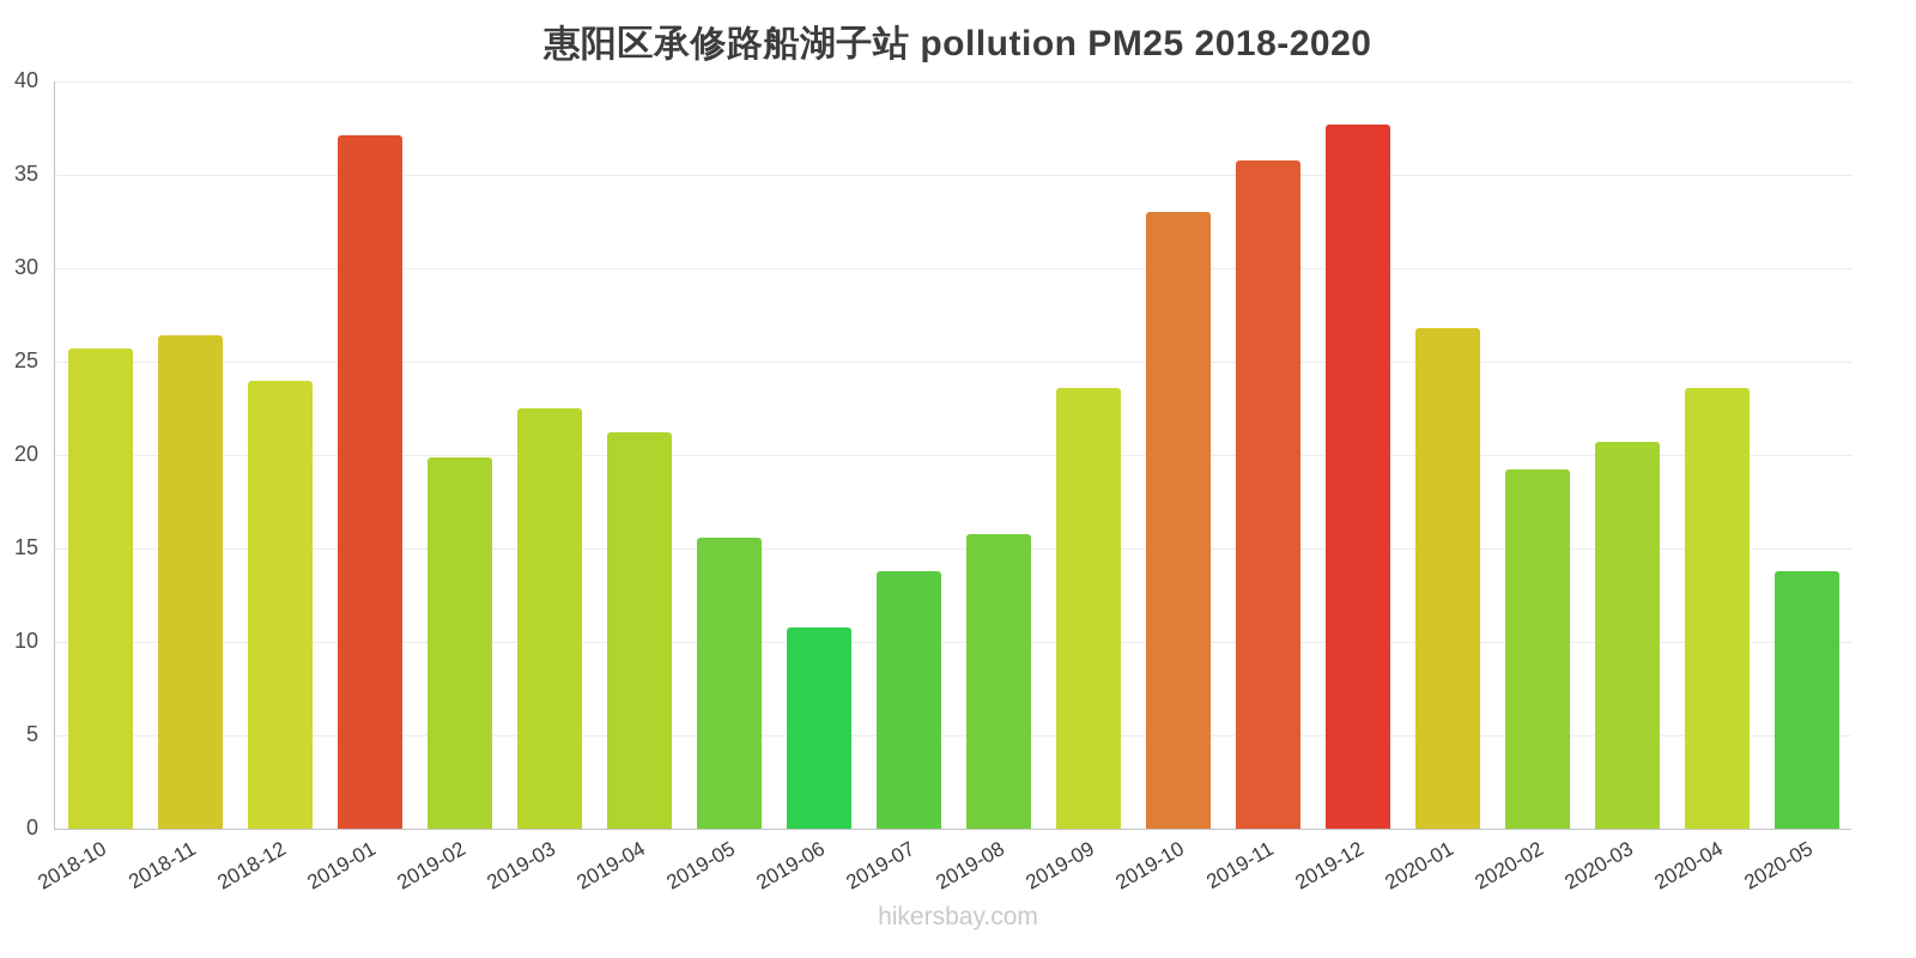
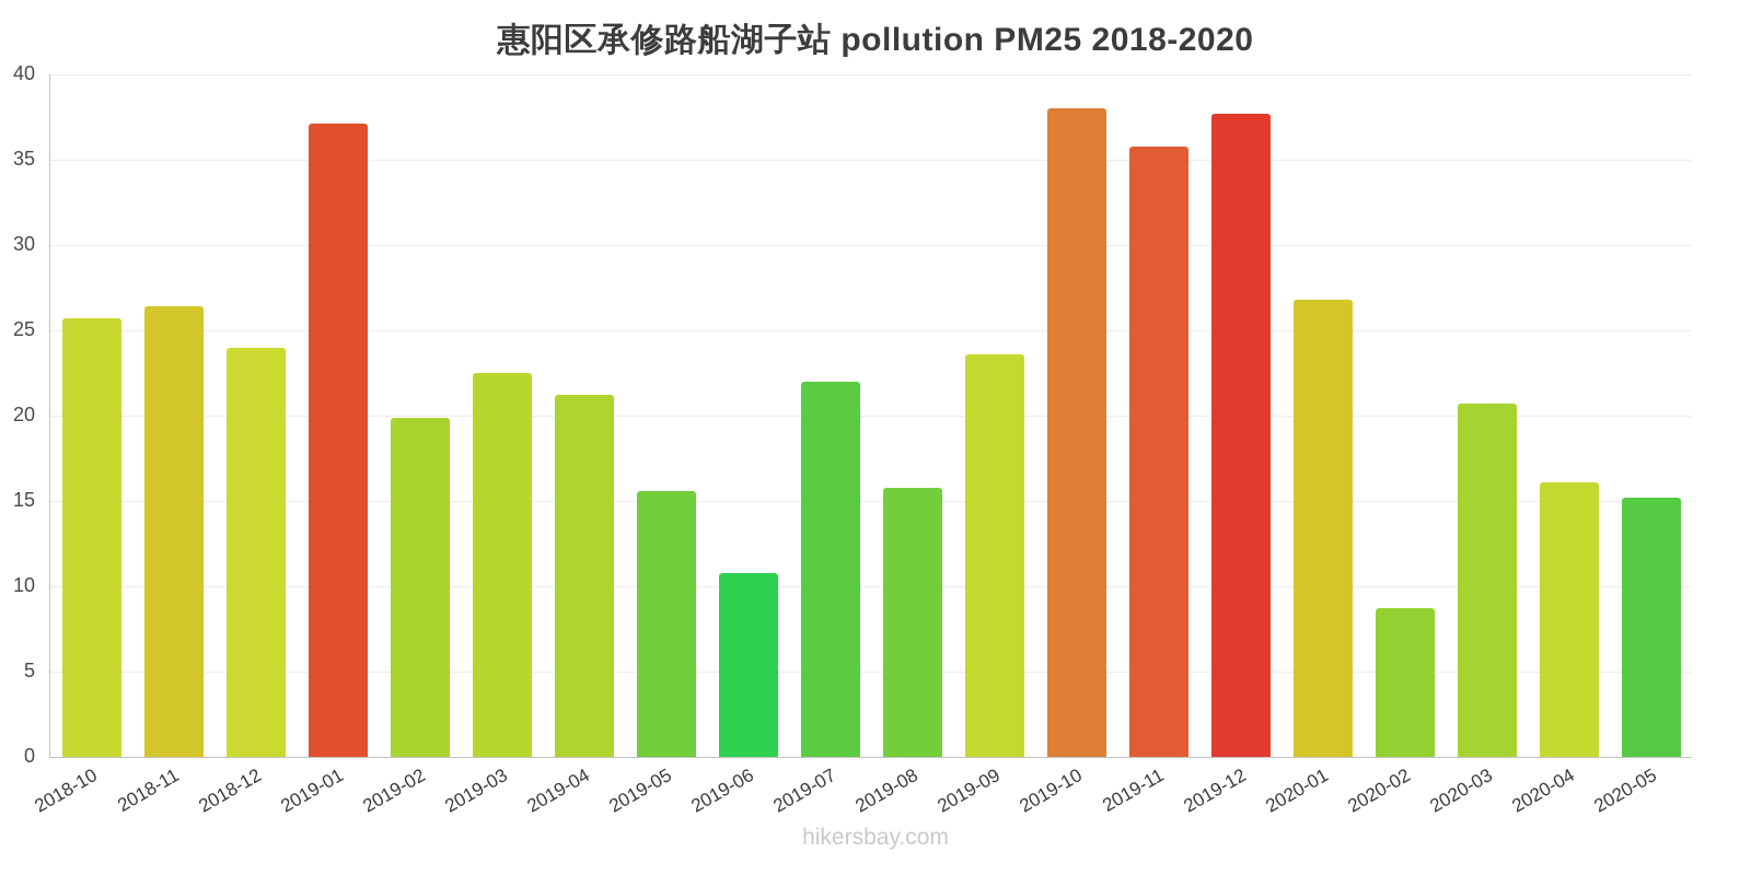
2019-07: 13.8 -> 22.0
2019-10: 33.0 -> 38.0
2020-02: 19.2 -> 8.7
2020-04: 23.6 -> 16.1
2020-05: 13.8 -> 15.2
